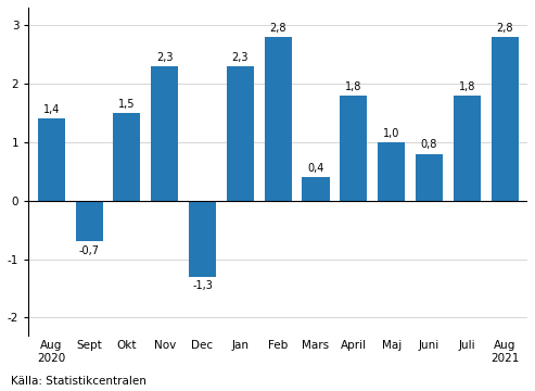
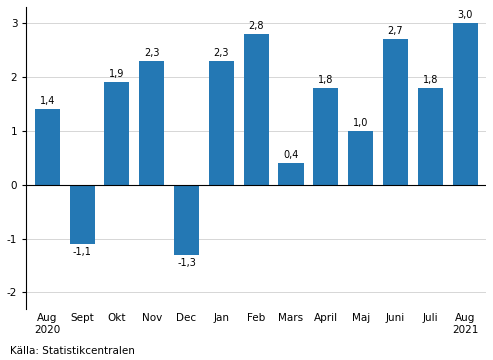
Sept: -0,7 -> -1,1
Okt: 1,5 -> 1,9
Juni: 0,8 -> 2,7
Aug 2021: 2,8 -> 3,0
